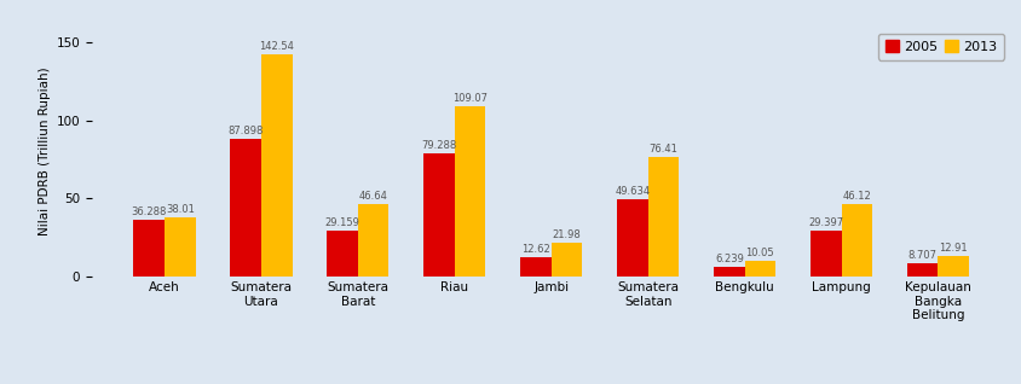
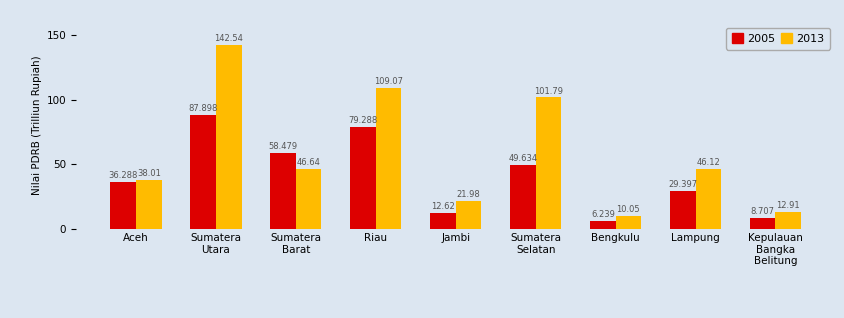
2005/Sumatera Barat: 29.159 -> 58.479
2013/Sumatera Selatan: 76.41 -> 101.79
